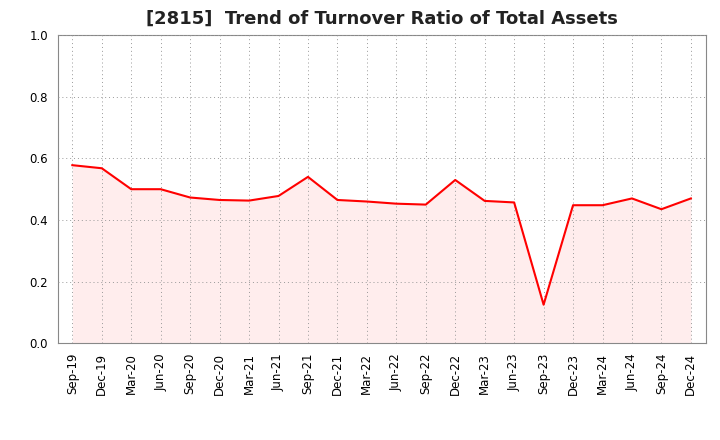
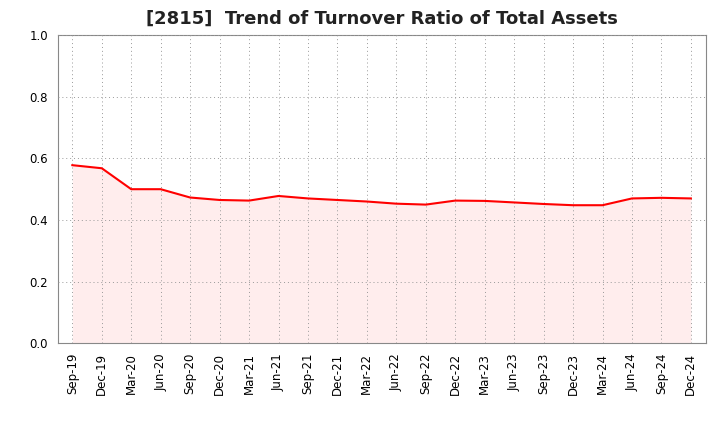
Sep-21: 0.540 -> 0.470
Dec-22: 0.530 -> 0.463
Sep-23: 0.125 -> 0.452
Sep-24: 0.435 -> 0.472
